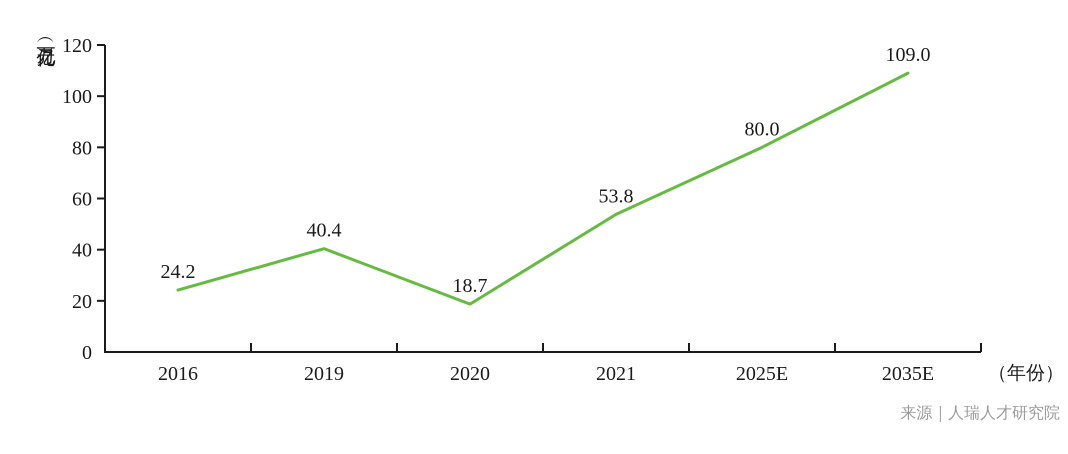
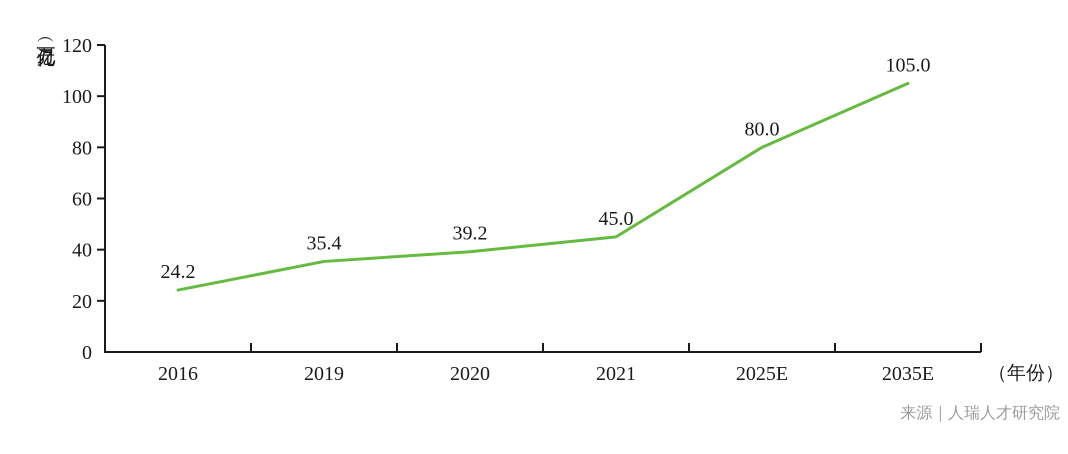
2019: 40.4 -> 35.4
2020: 18.7 -> 39.2
2021: 53.8 -> 45.0
2035E: 109.0 -> 105.0
